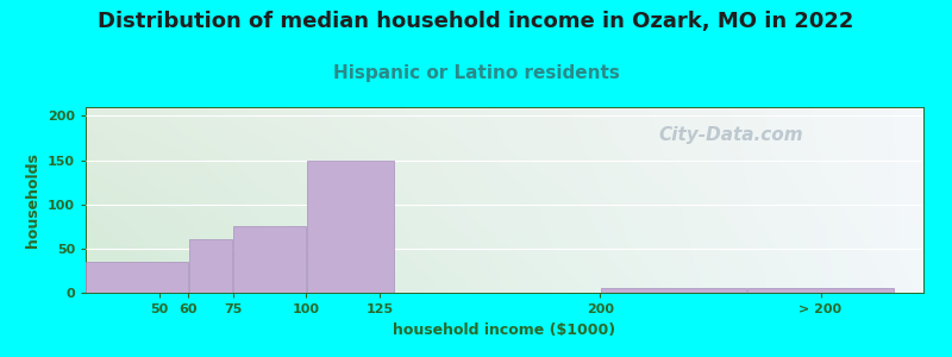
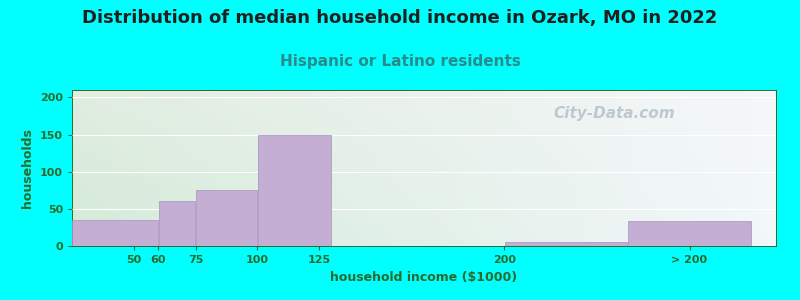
> 200: 5 -> 34
